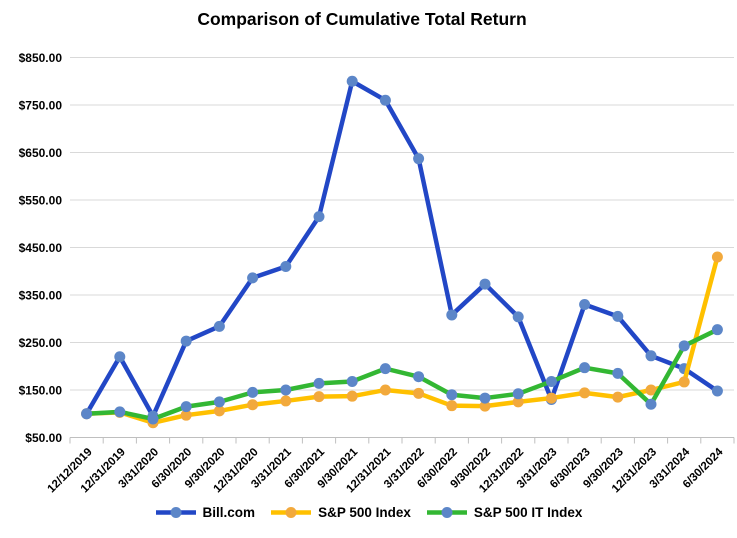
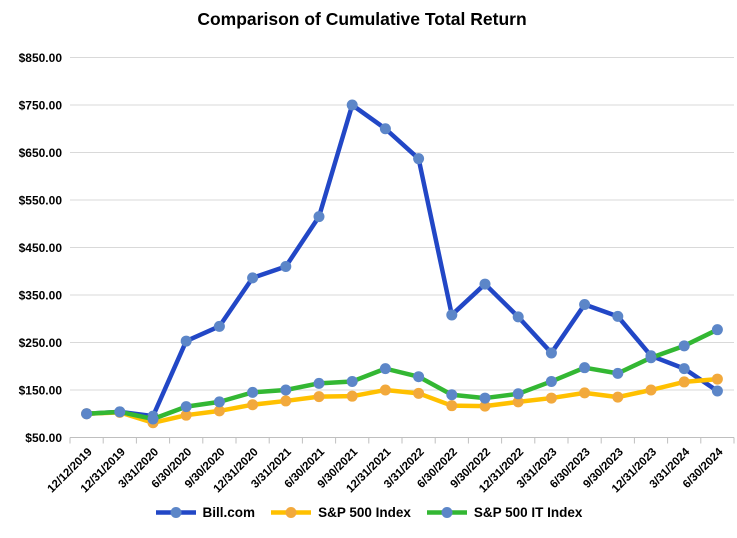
Bill.com/12/31/2019: $220 -> $100
Bill.com/9/30/2021: $800 -> $750
Bill.com/12/31/2021: $760 -> $700
Bill.com/3/31/2023: $130 -> $230
S&P 500 IT Index/12/31/2023: $120 -> $220
S&P 500 Index/6/30/2024: $430 -> $170
